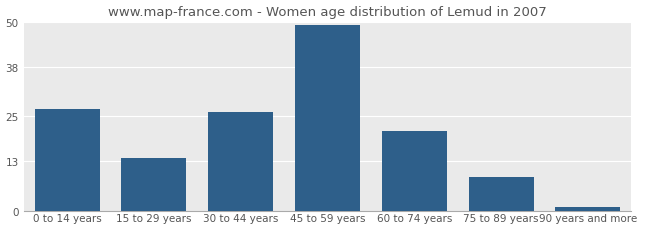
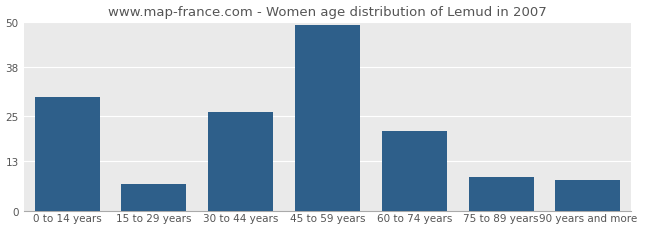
0 to 14 years: 27 -> 30
15 to 29 years: 14 -> 7
90 years and more: 1 -> 8
